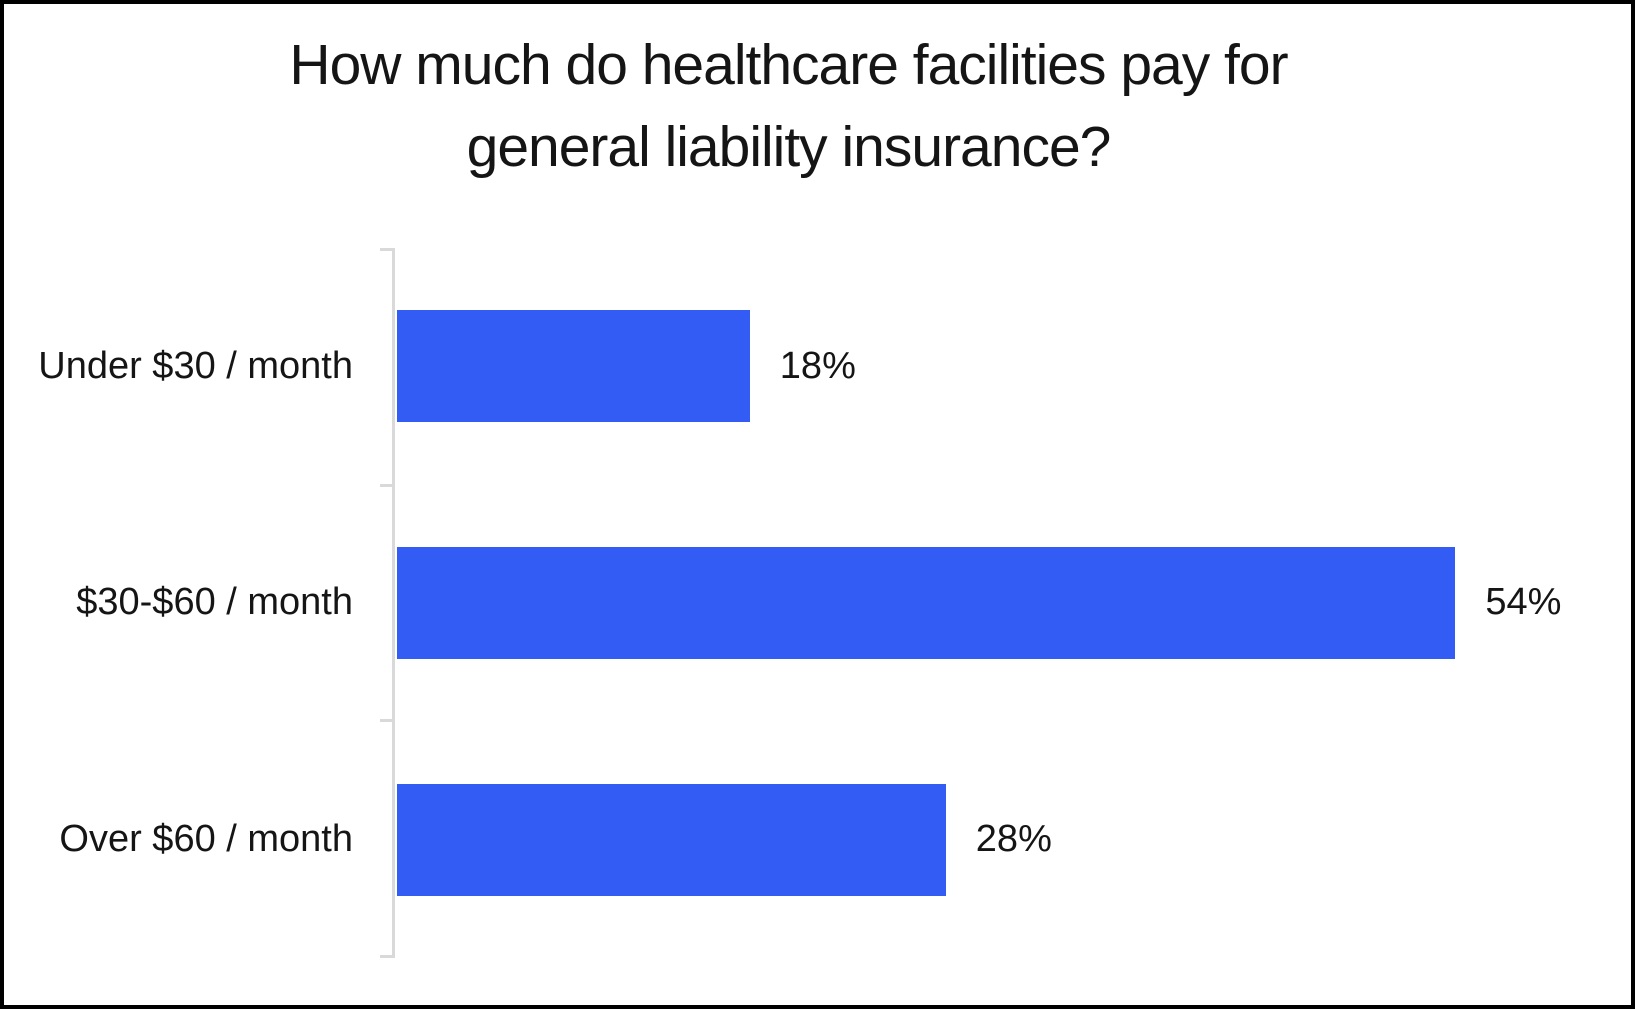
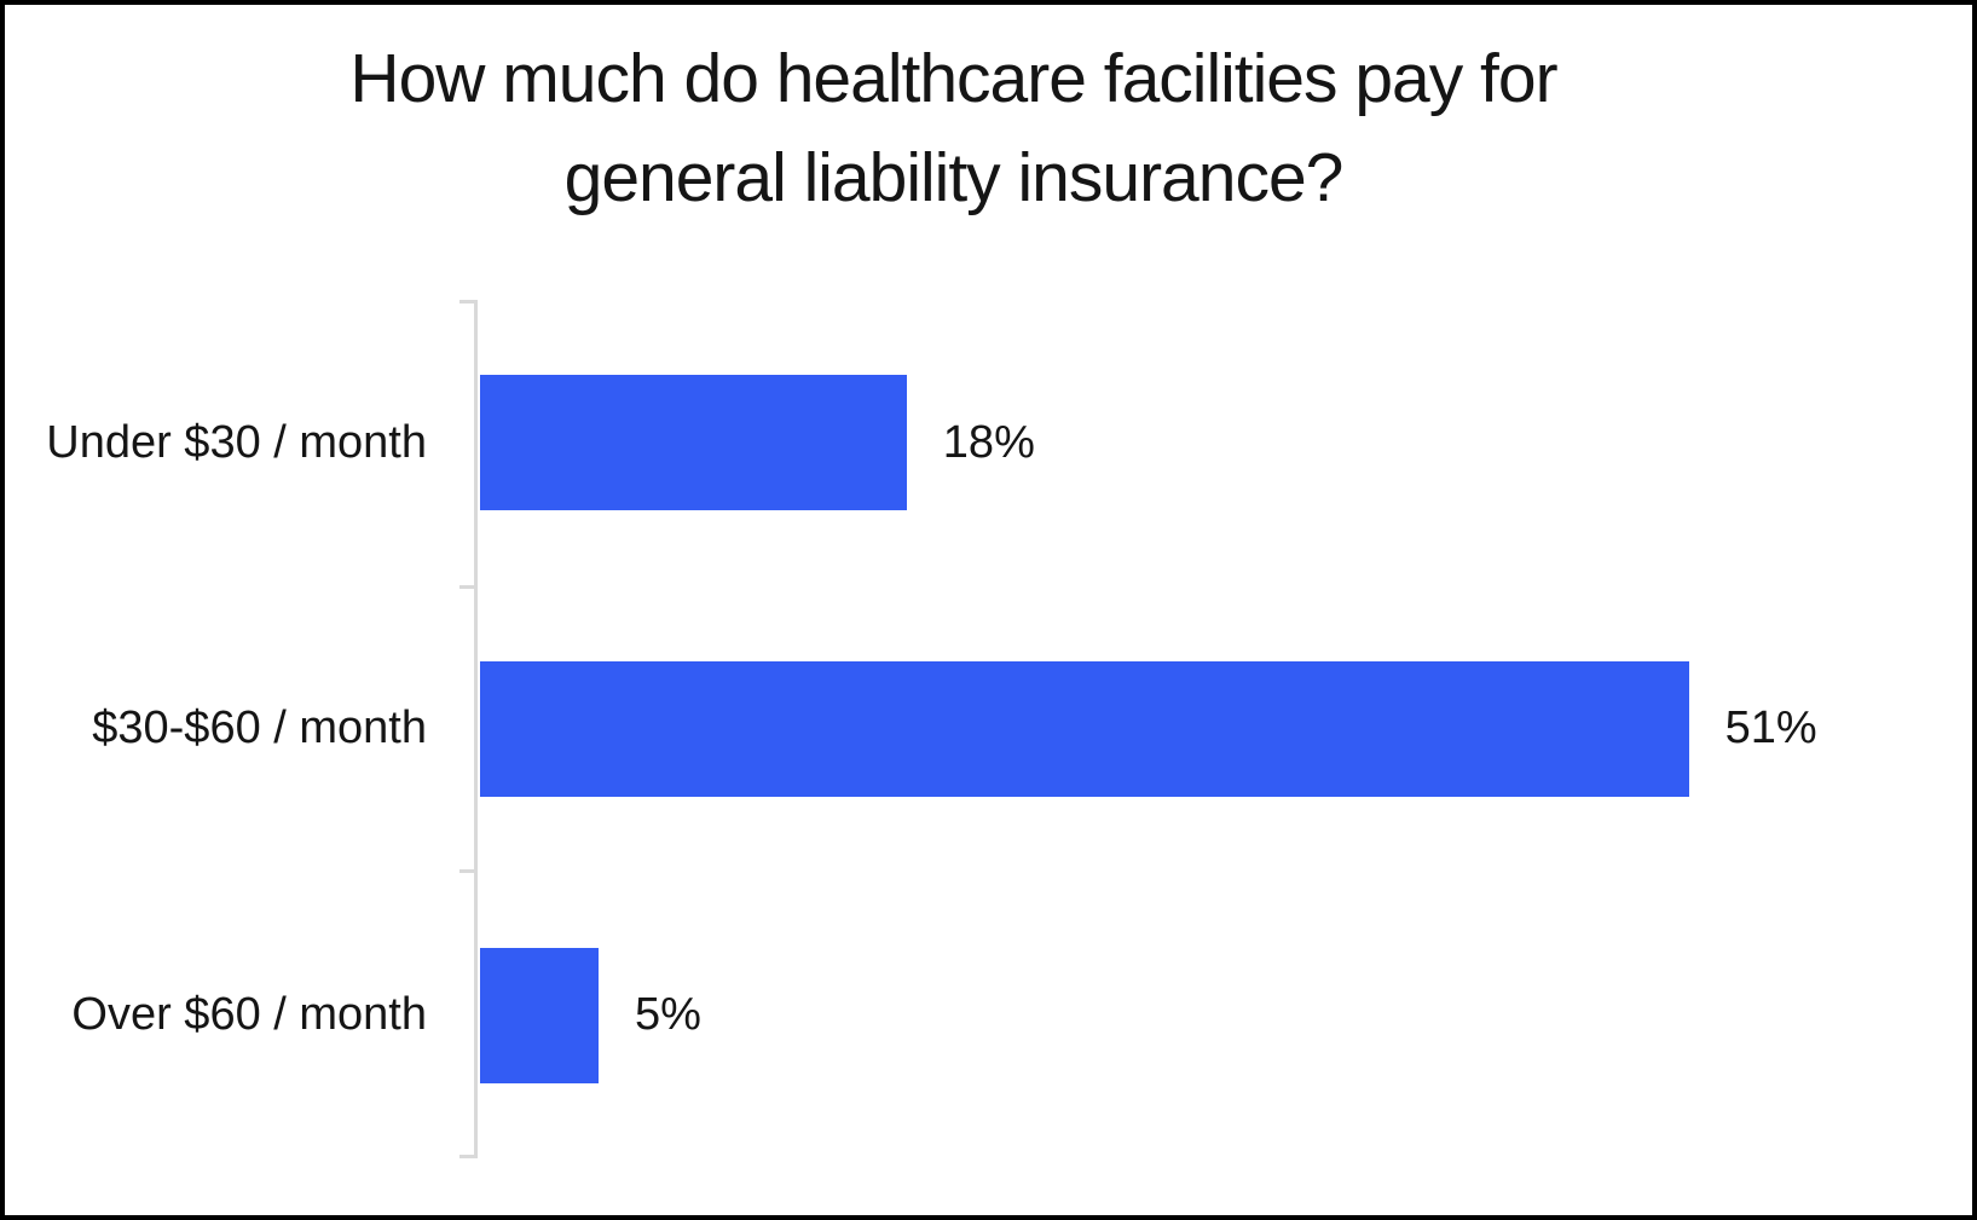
$30-$60 / month: 54% -> 51%
Over $60 / month: 28% -> 5%
